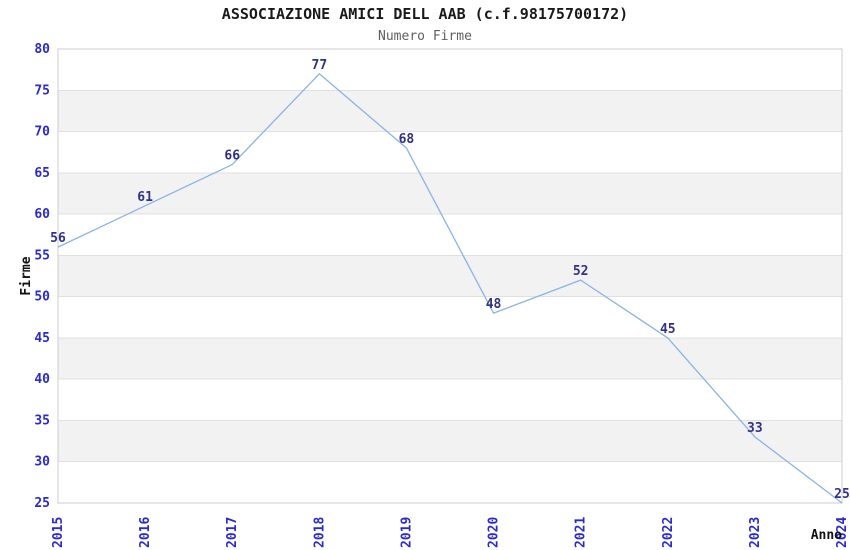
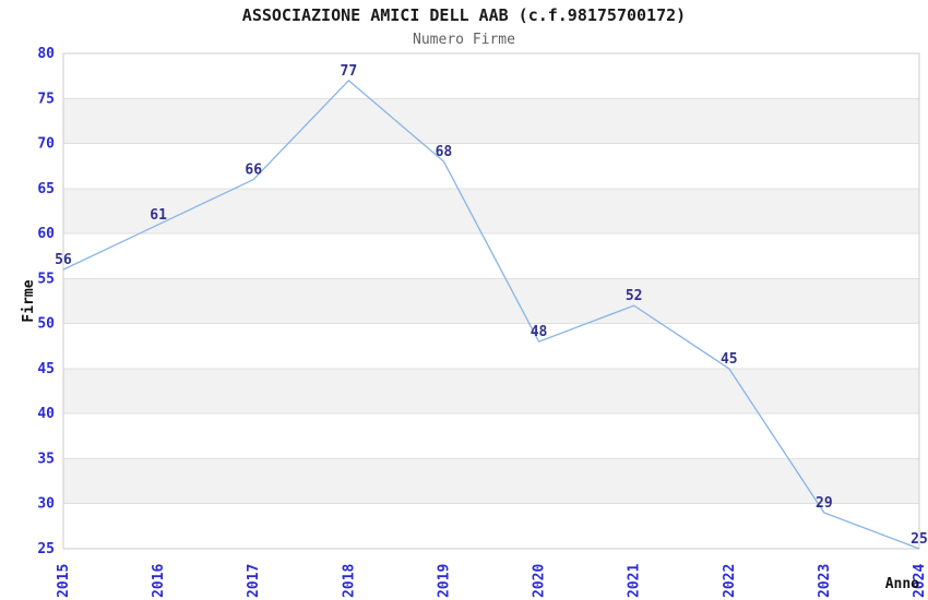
2023: 33 -> 29
